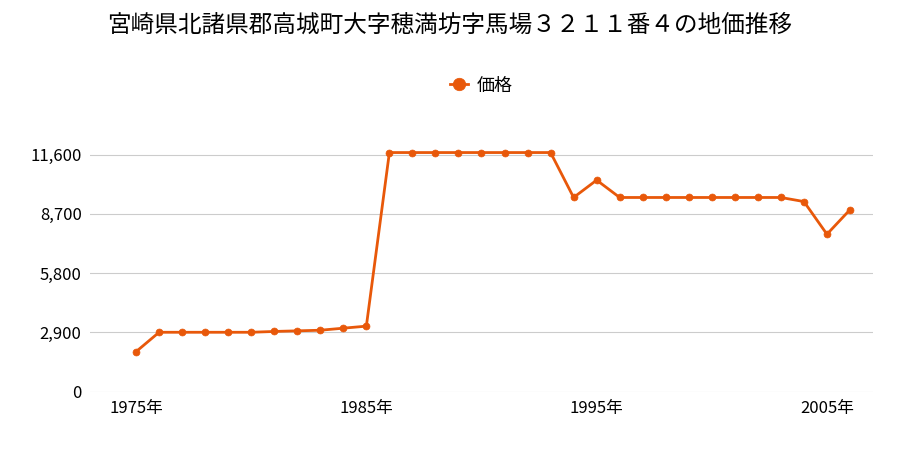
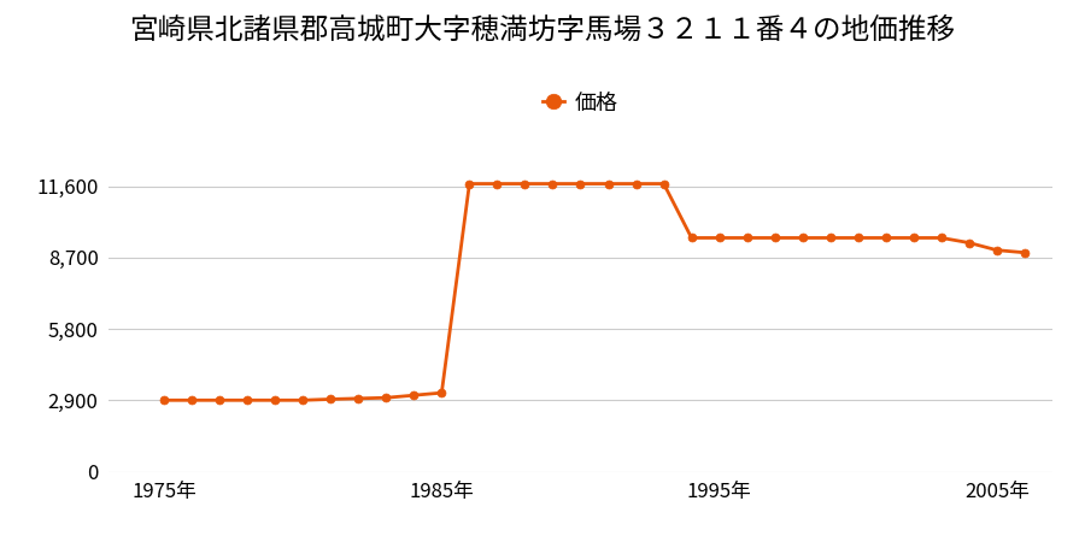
1975年: 1,950 -> 2,900
1995年: 10,350 -> 9,500
2005年: 7,700 -> 9,000
